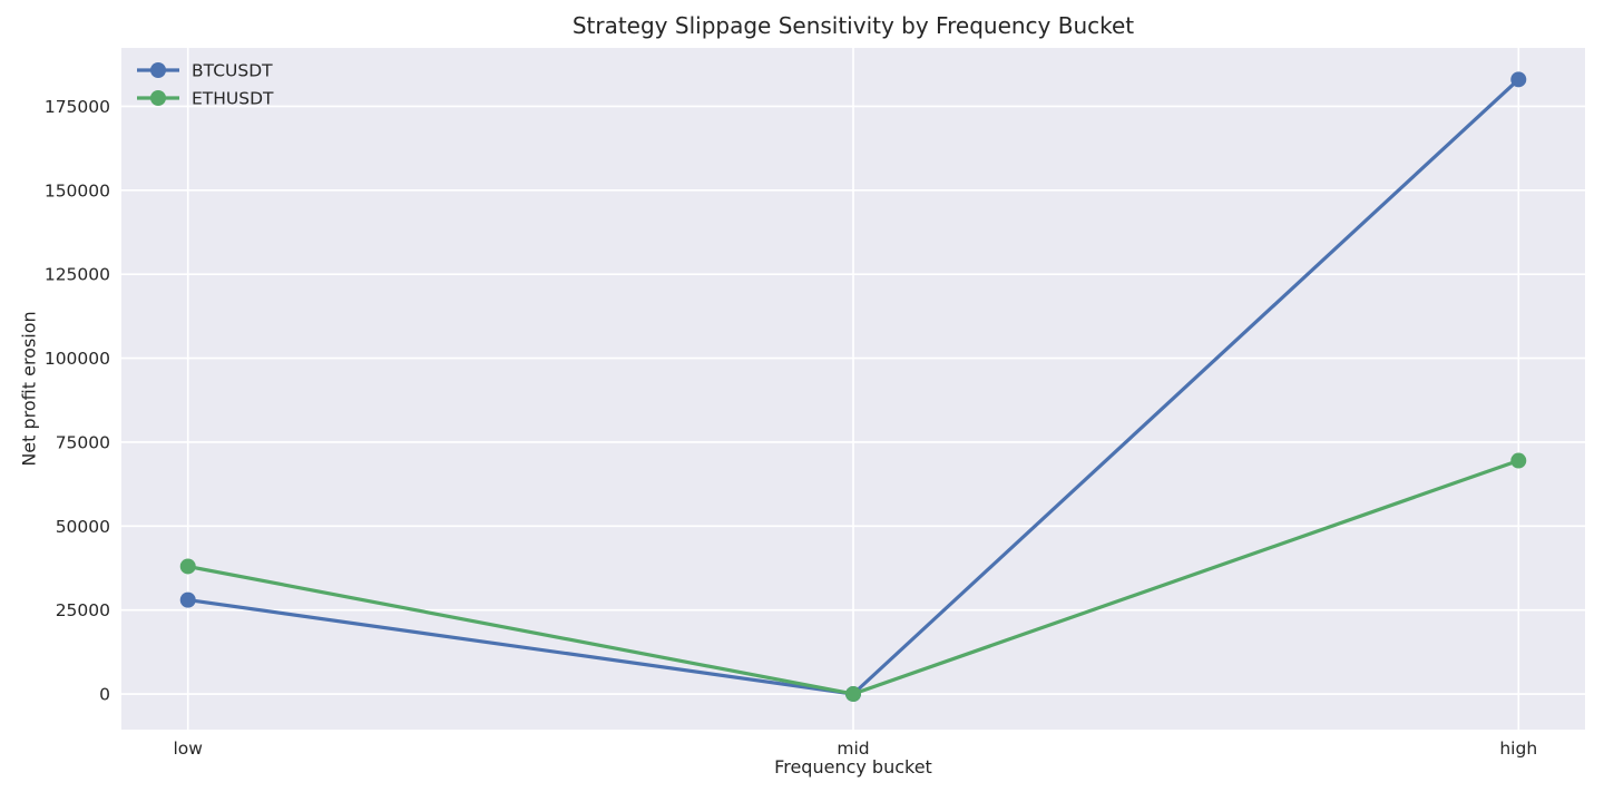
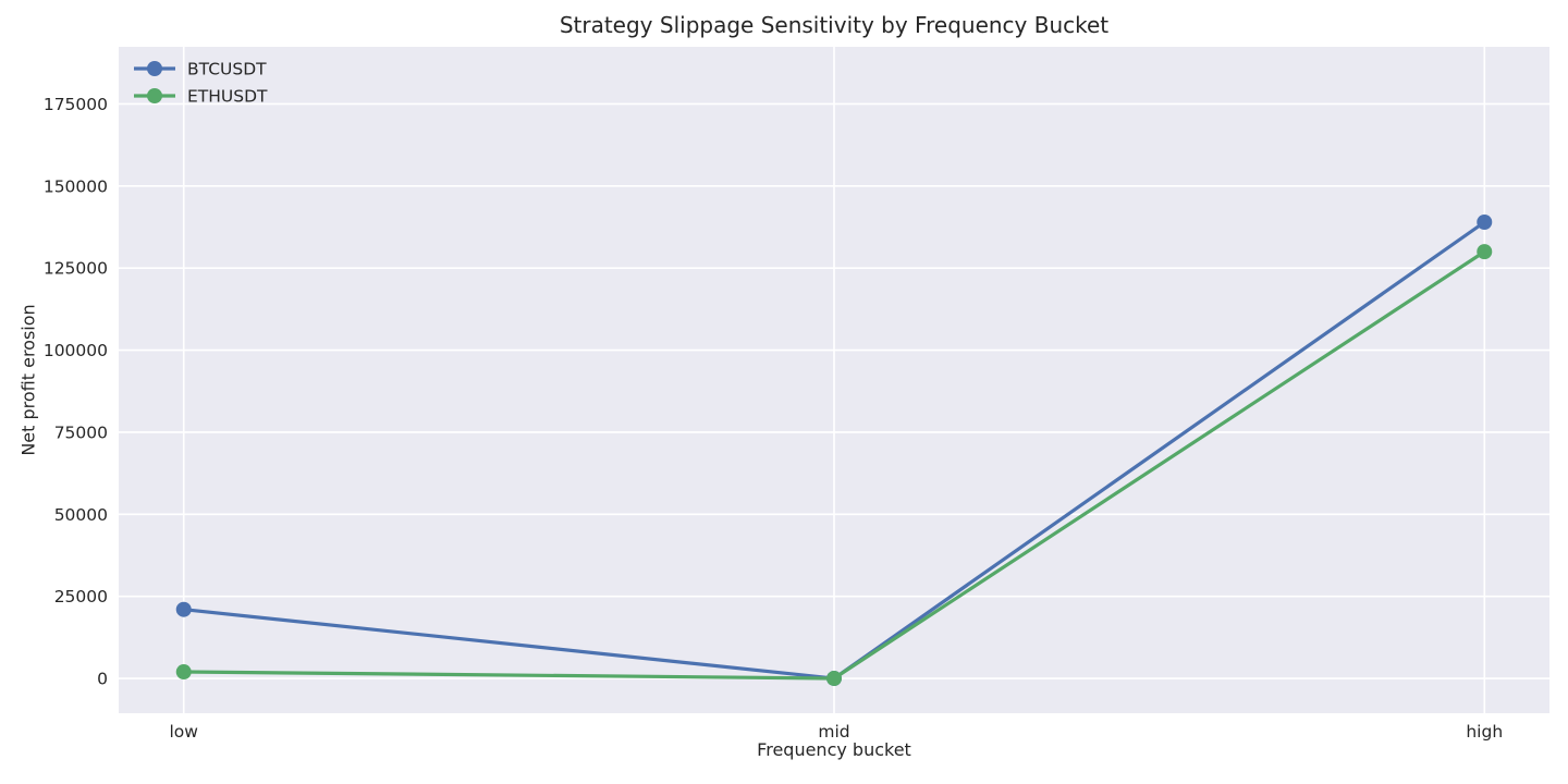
BTCUSDT/low: 28000 -> 21000
ETHUSDT/low: 38000 -> 2000
BTCUSDT/high: 183000 -> 139000
ETHUSDT/high: 70000 -> 130000
